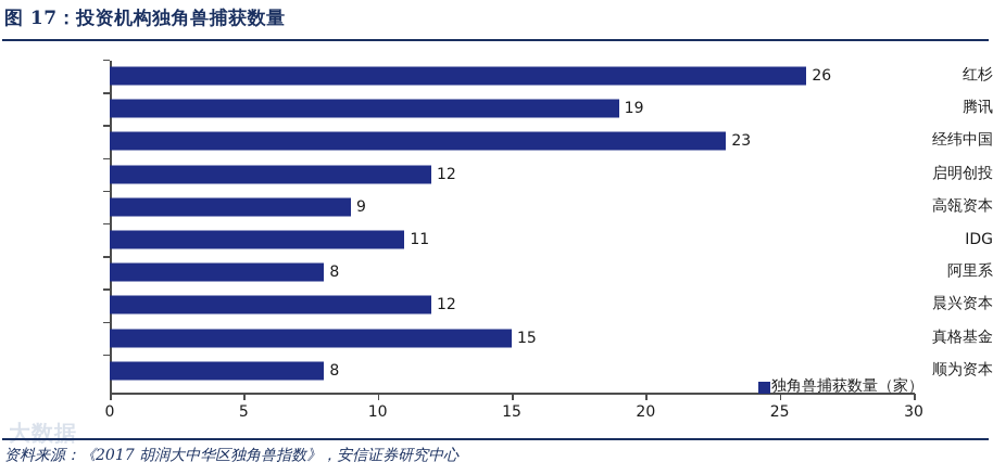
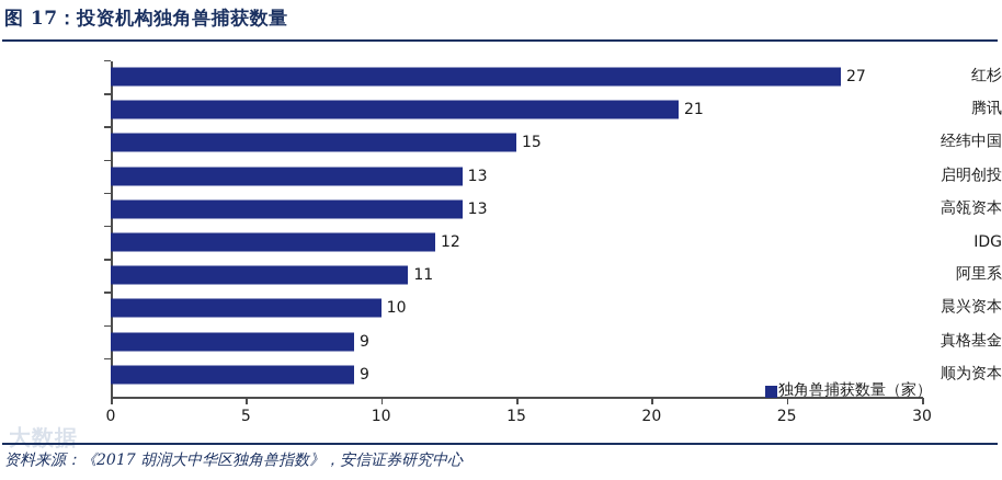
红杉: 26 -> 27
腾讯: 19 -> 21
经纬中国: 23 -> 15
启明创投: 12 -> 13
高瓴资本: 9 -> 13
IDG: 11 -> 12
阿里系: 8 -> 11
晨兴资本: 12 -> 10
真格基金: 15 -> 9
顺为资本: 8 -> 9
